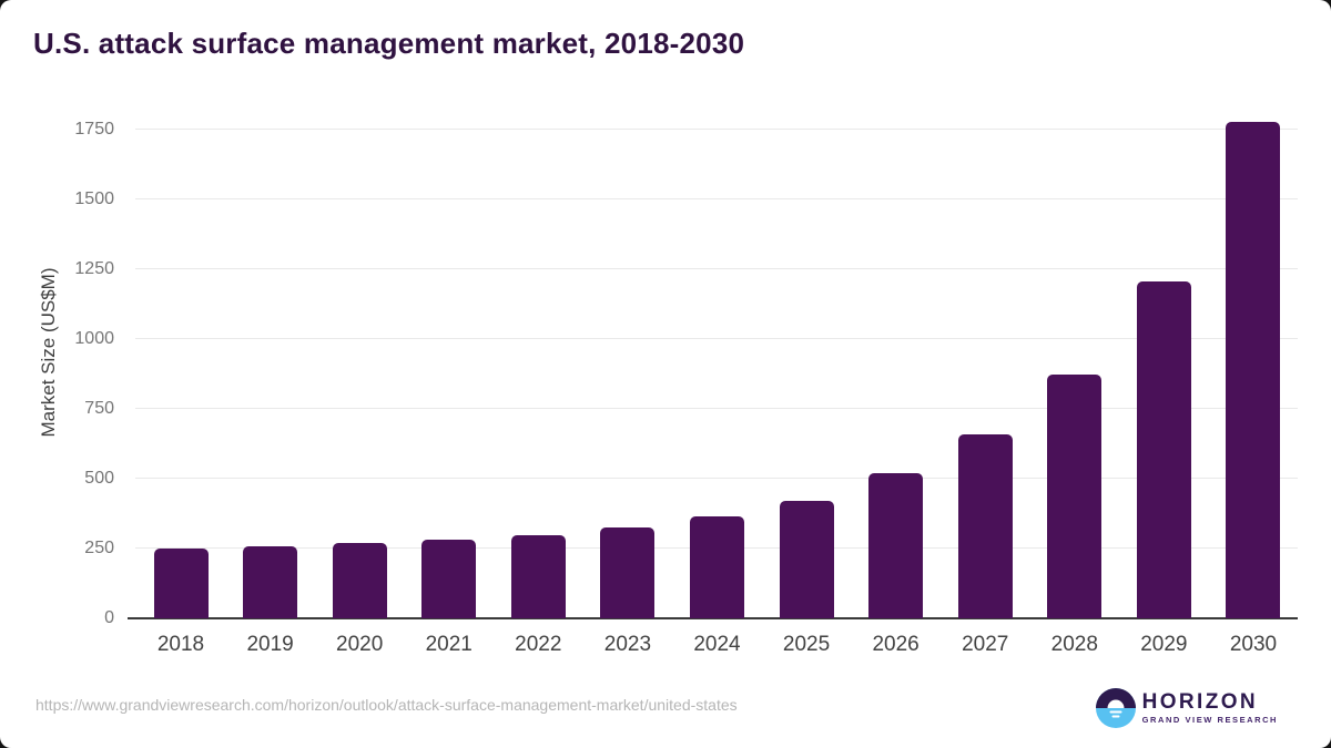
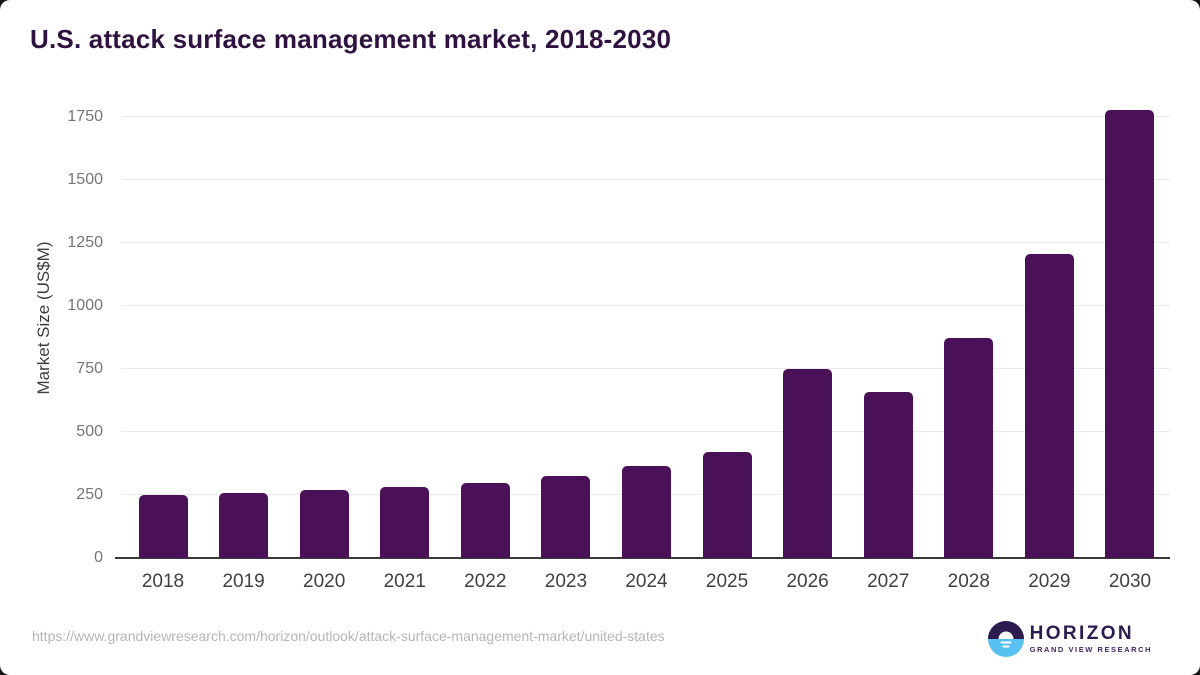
2026: 520 -> 750
